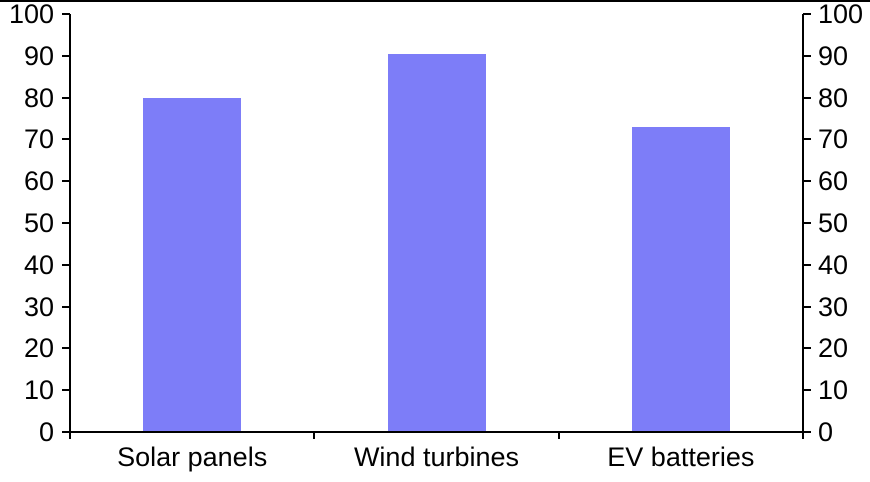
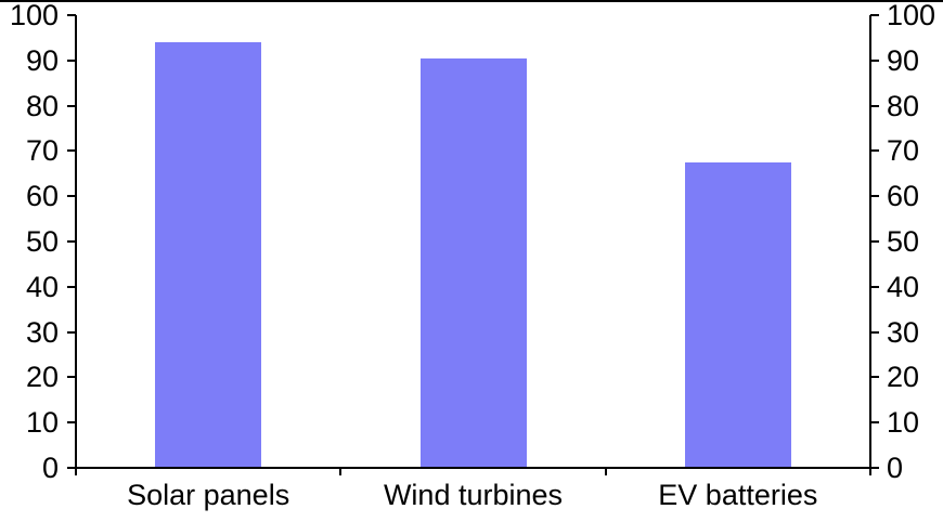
Solar panels: 80 -> 94
EV batteries: 73 -> 68
